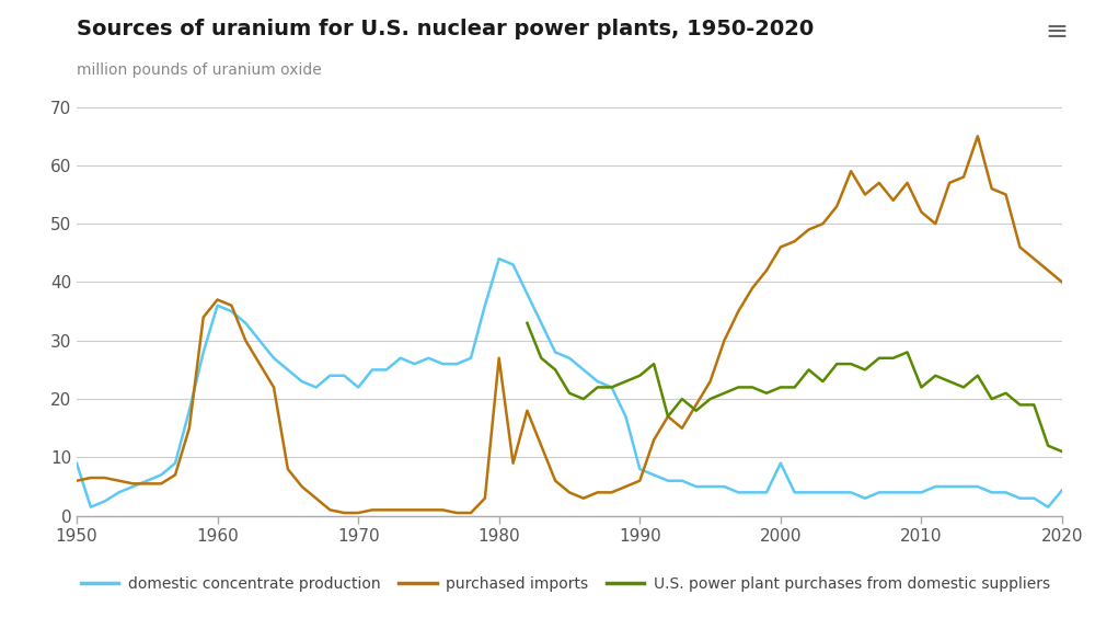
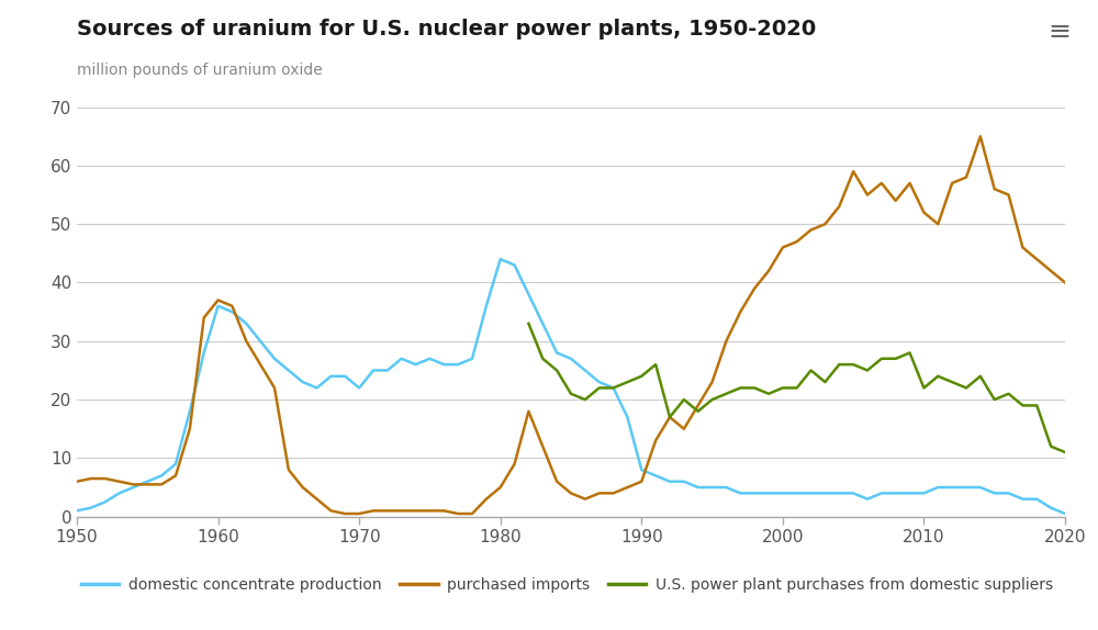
domestic concentrate production/1950: 9.0 -> 1.0
purchased imports/1980: 27.0 -> 5.0
domestic concentrate production/2000: 9.0 -> 4.0
domestic concentrate production/2020: 4.4 -> 0.5
